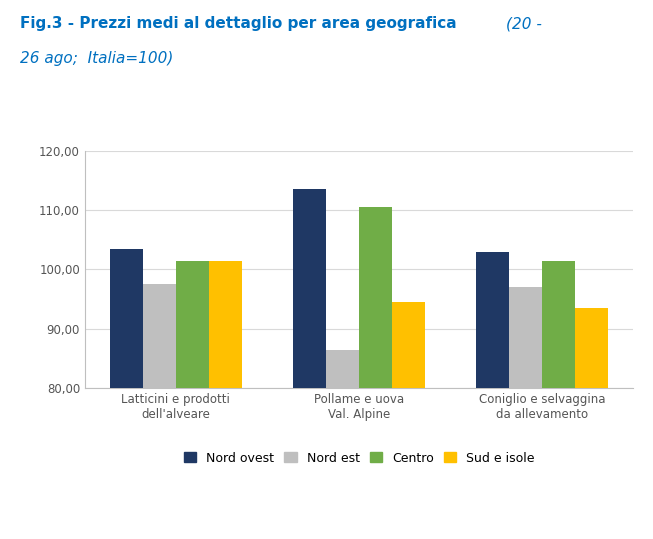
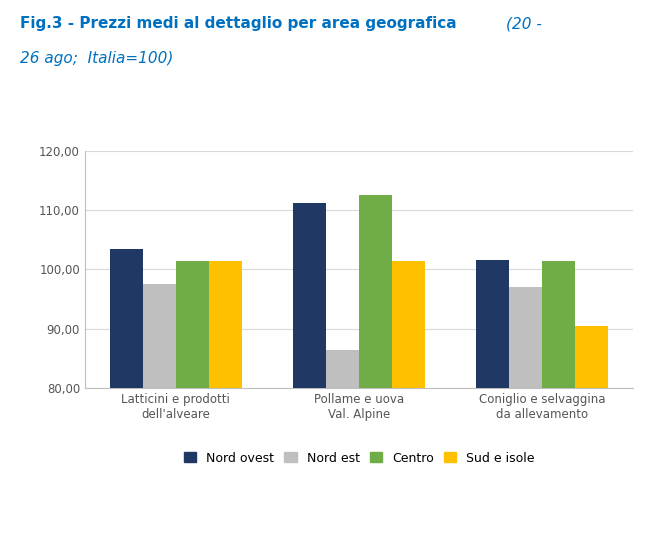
Nord ovest/Pollame e uova Val. Alpine: 113,5 -> 111,2
Centro/Pollame e uova Val. Alpine: 110,5 -> 112,6
Sud e isole/Pollame e uova Val. Alpine: 94,5 -> 101,4
Nord ovest/Coniglio e selvaggina da allevamento: 103,0 -> 101,6
Sud e isole/Coniglio e selvaggina da allevamento: 93,5 -> 90,4
